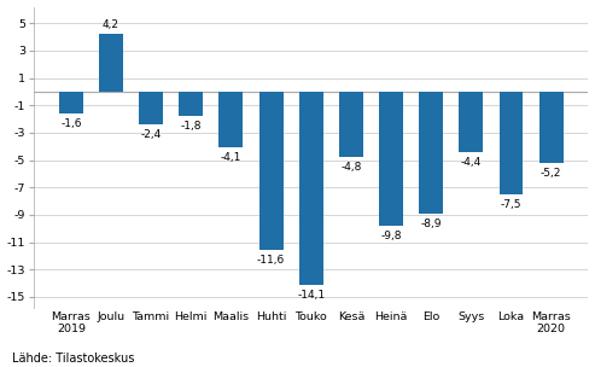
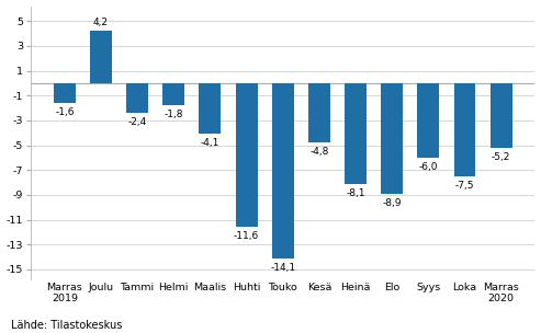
Heinä: -9,8 -> -8,1
Syys: -4,4 -> -6,0
